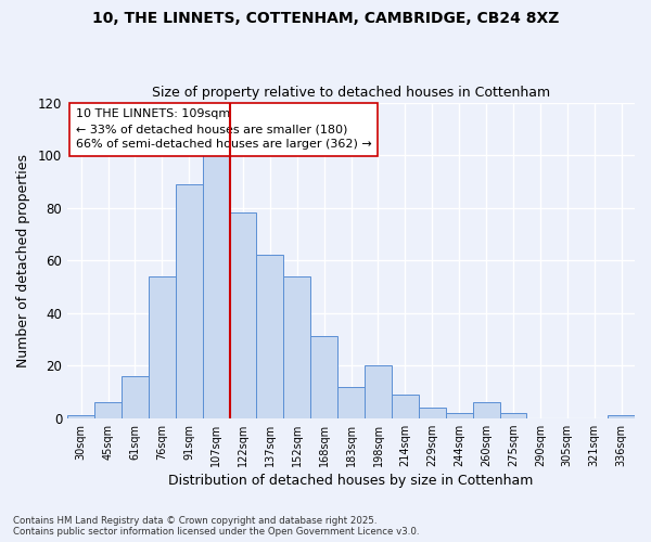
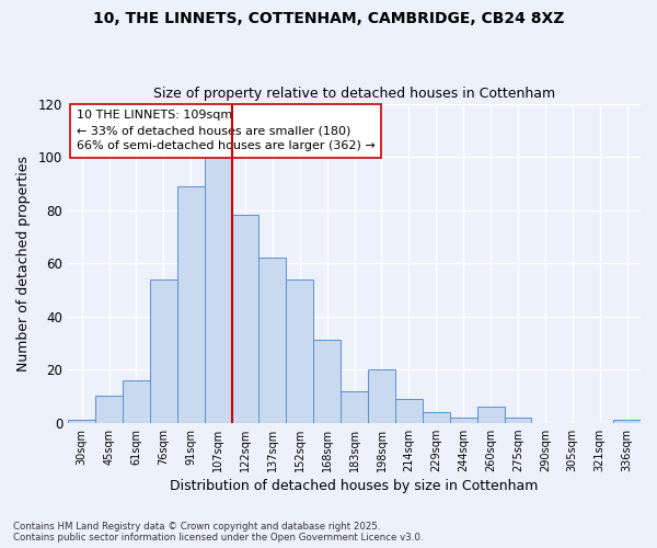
45sqm: 6 -> 10
